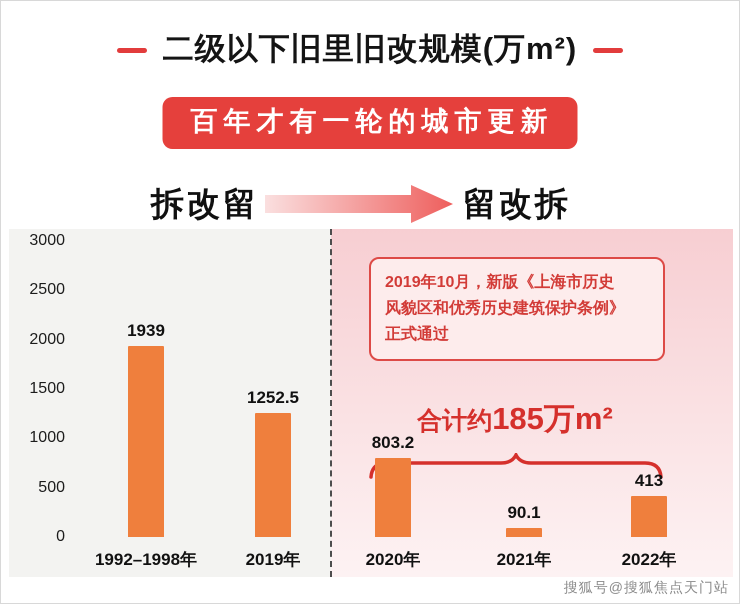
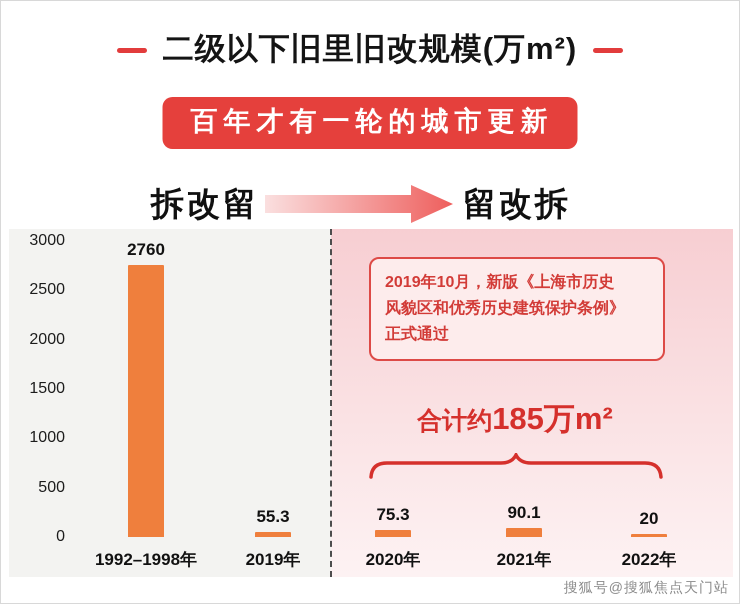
1992–1998年: 1939 -> 2760
2019年: 1252.5 -> 55.3
2020年: 803.2 -> 75.3
2022年: 413 -> 20
